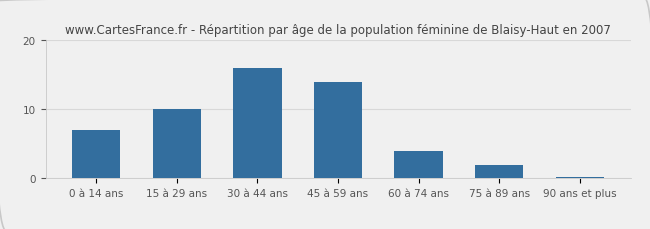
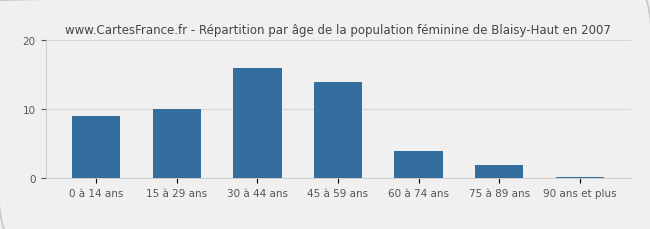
0 à 14 ans: 7.0 -> 9.0
